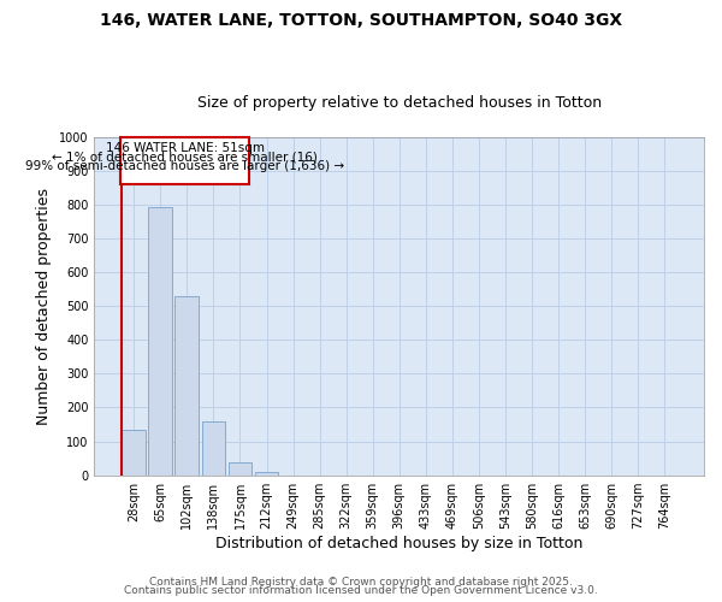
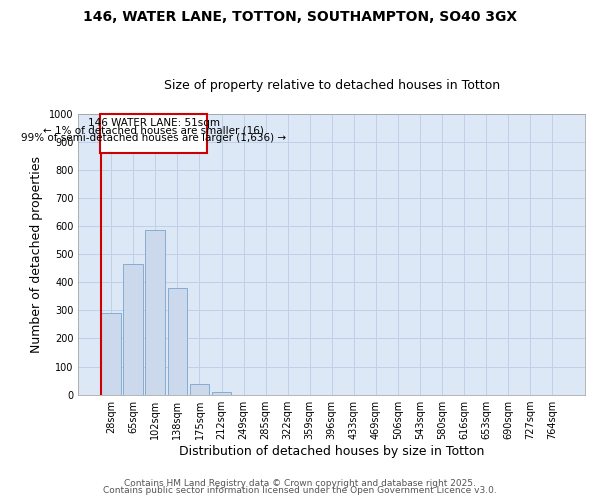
28sqm: 135 -> 290
65sqm: 795 -> 465
102sqm: 530 -> 585
138sqm: 160 -> 380
